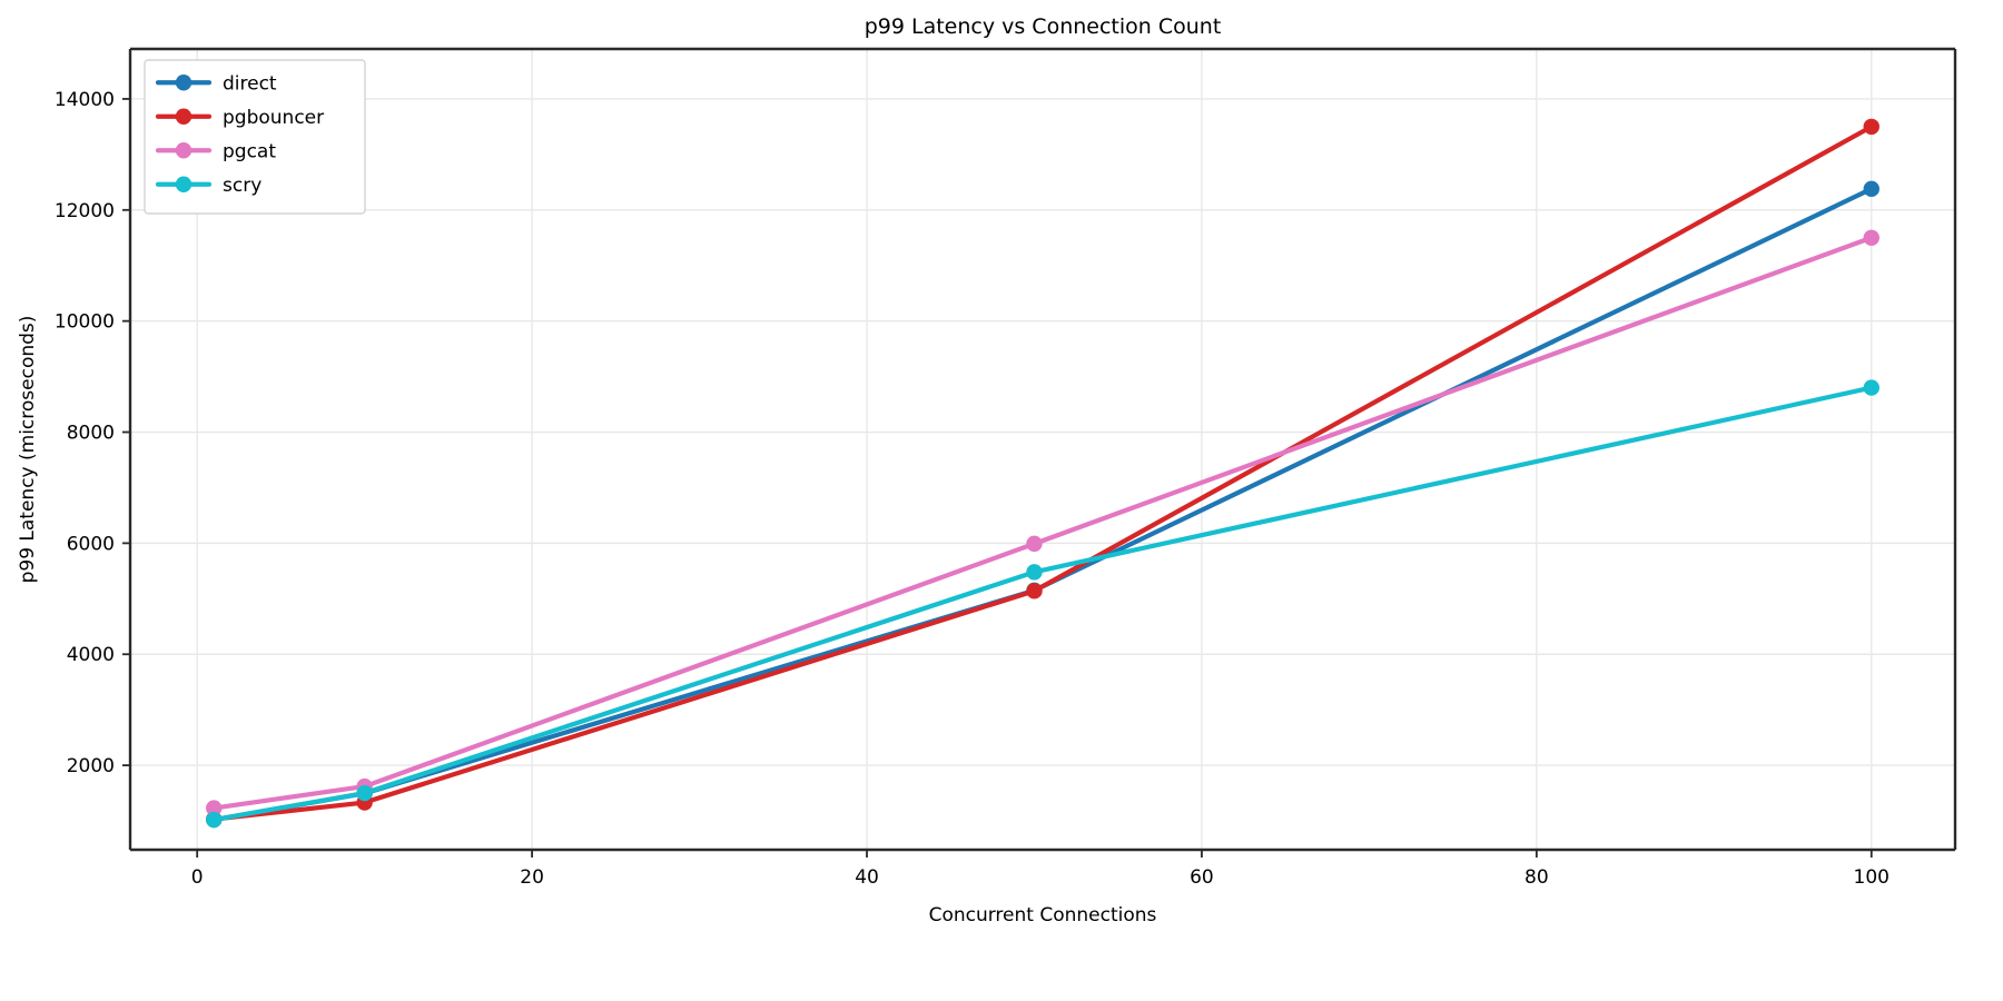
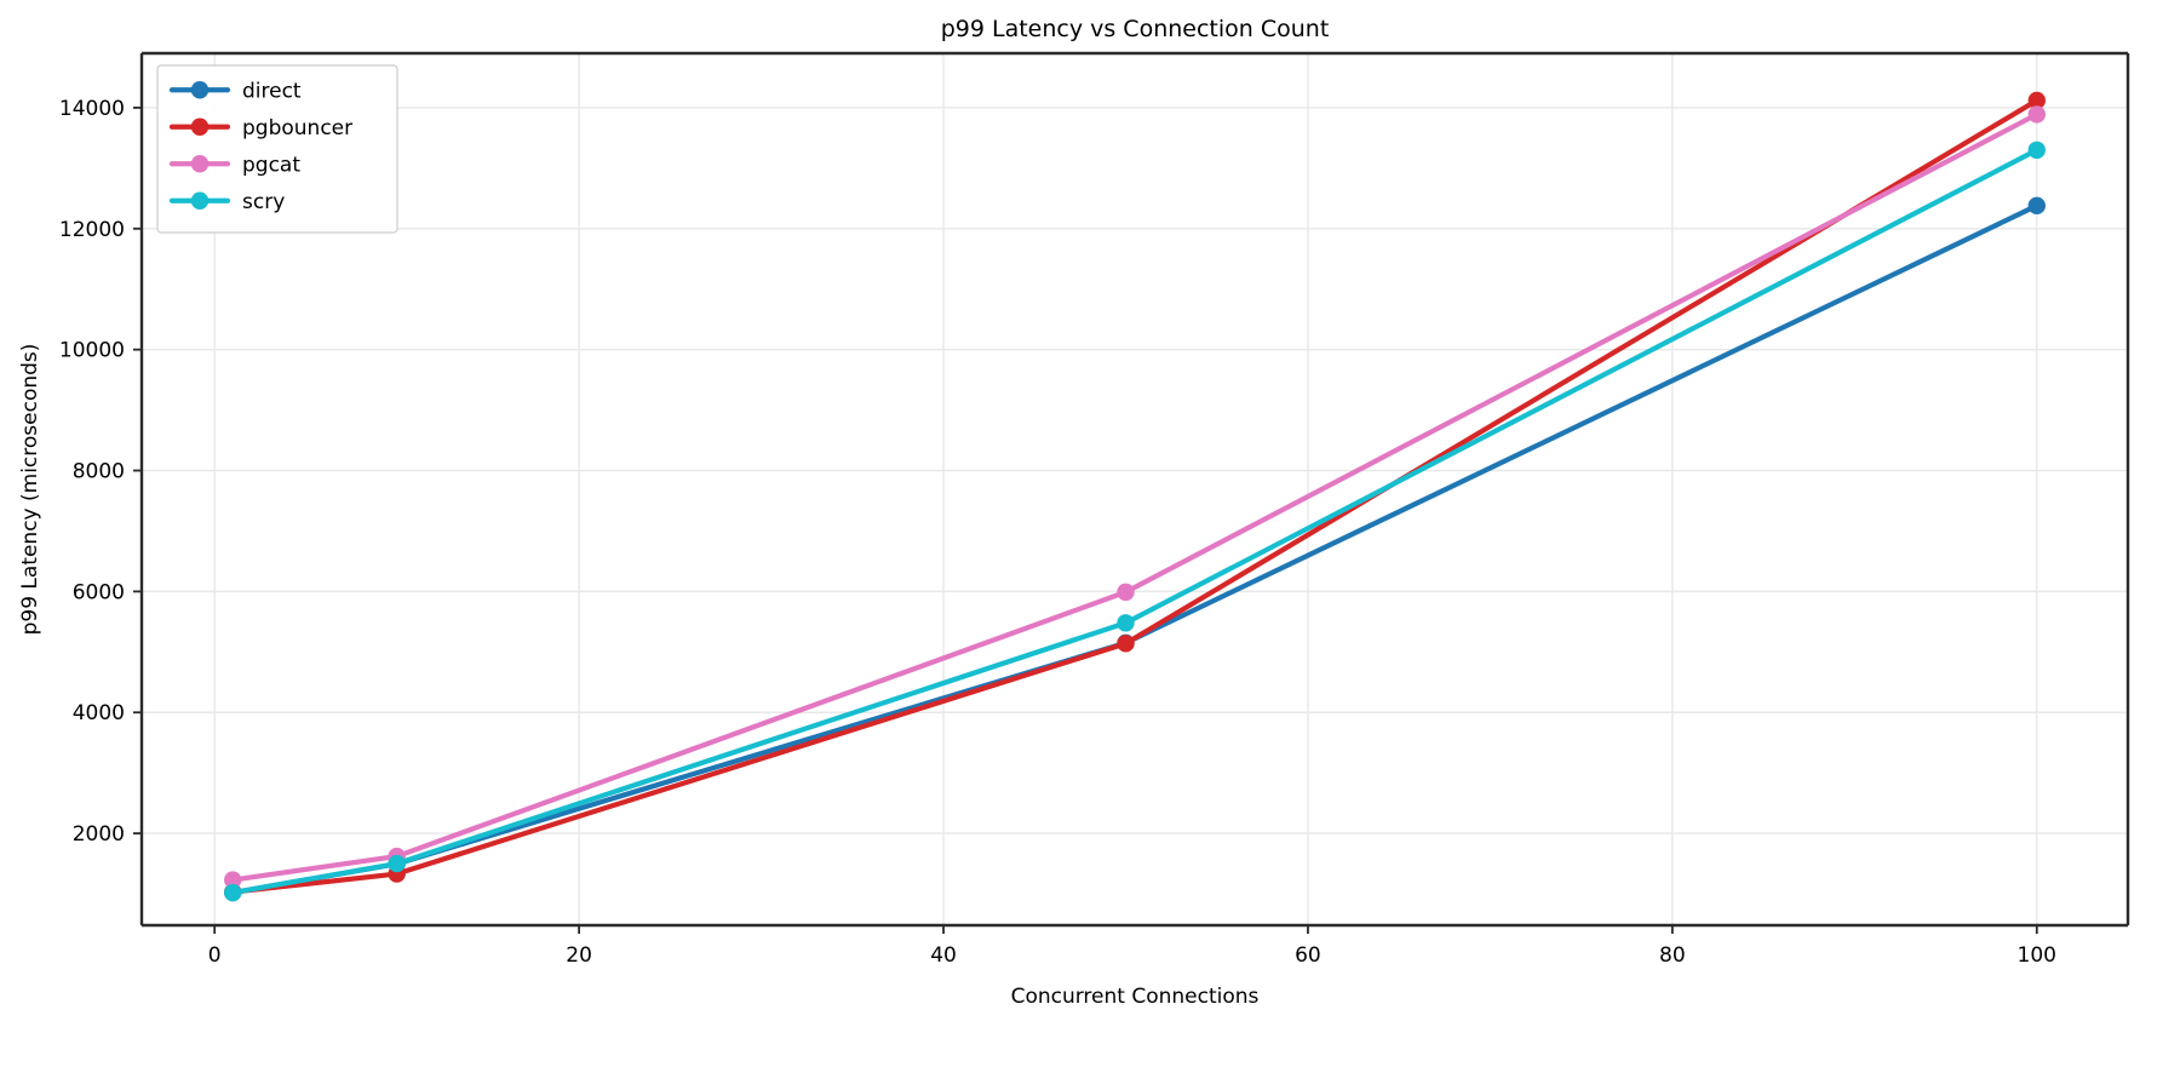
pgbouncer/100: 13500 -> 14100
pgcat/100: 11500 -> 13900
scry/100: 8800 -> 13300
